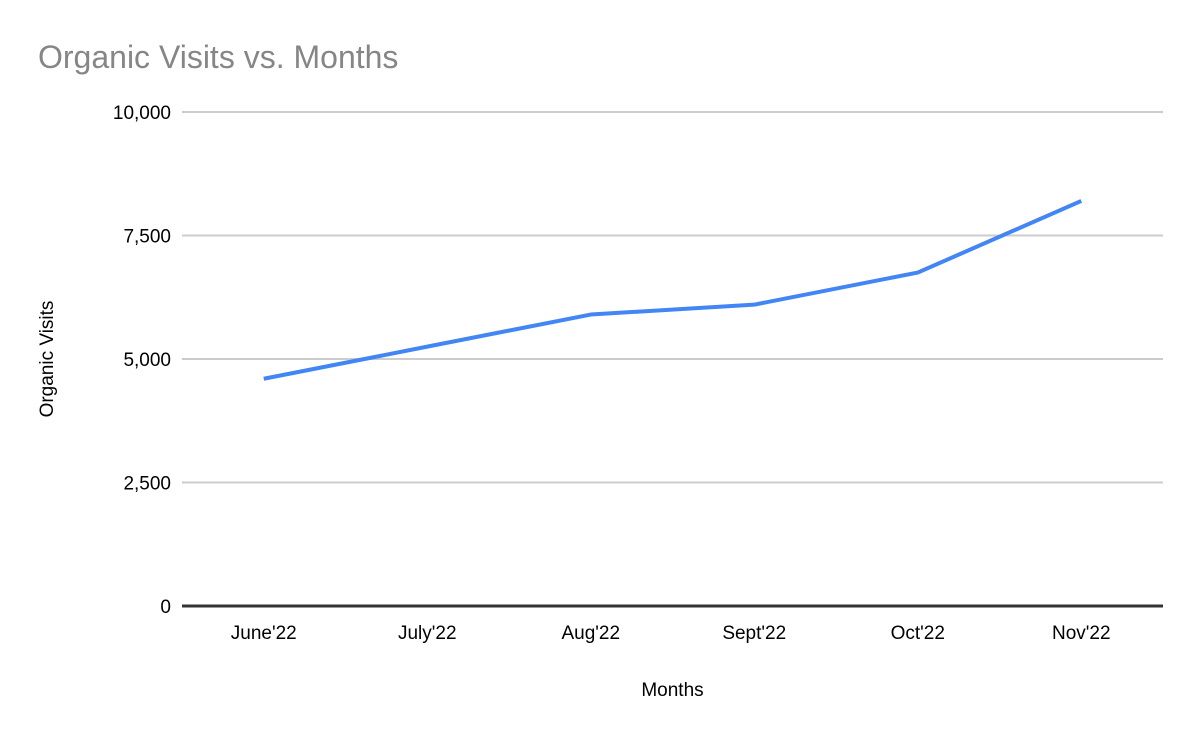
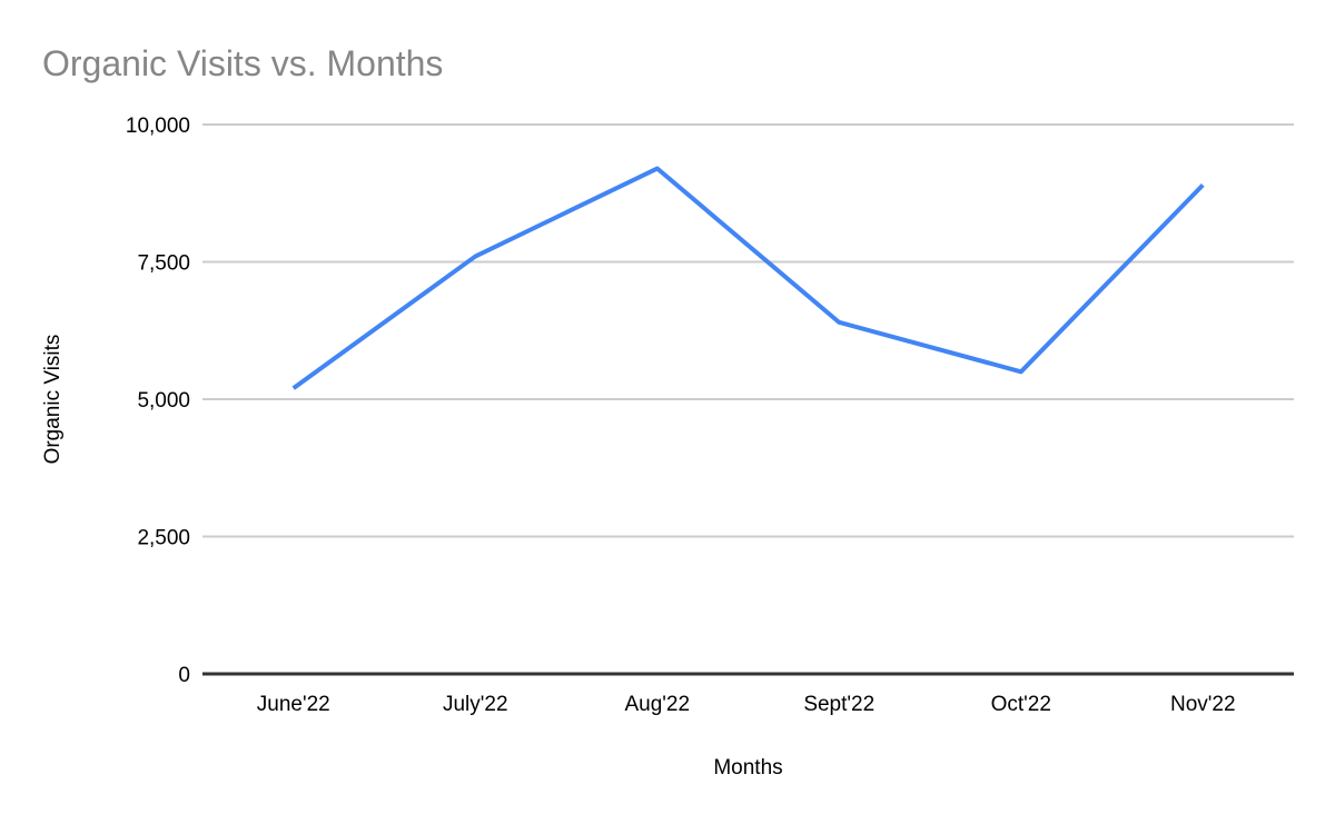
June'22: 4600 -> 5200
July'22: 5200 -> 7600
Aug'22: 5900 -> 9200
Sept'22: 6100 -> 6400
Oct'22: 6800 -> 5500
Nov'22: 8200 -> 8900
